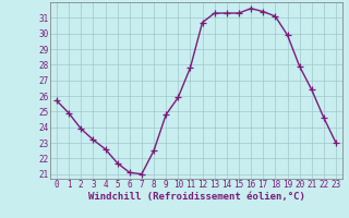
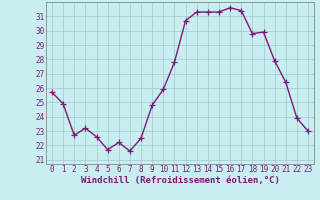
2: 23.9 -> 22.7
6: 21.1 -> 22.2
7: 21.0 -> 21.6
18: 31.1 -> 29.8
22: 24.6 -> 23.9
